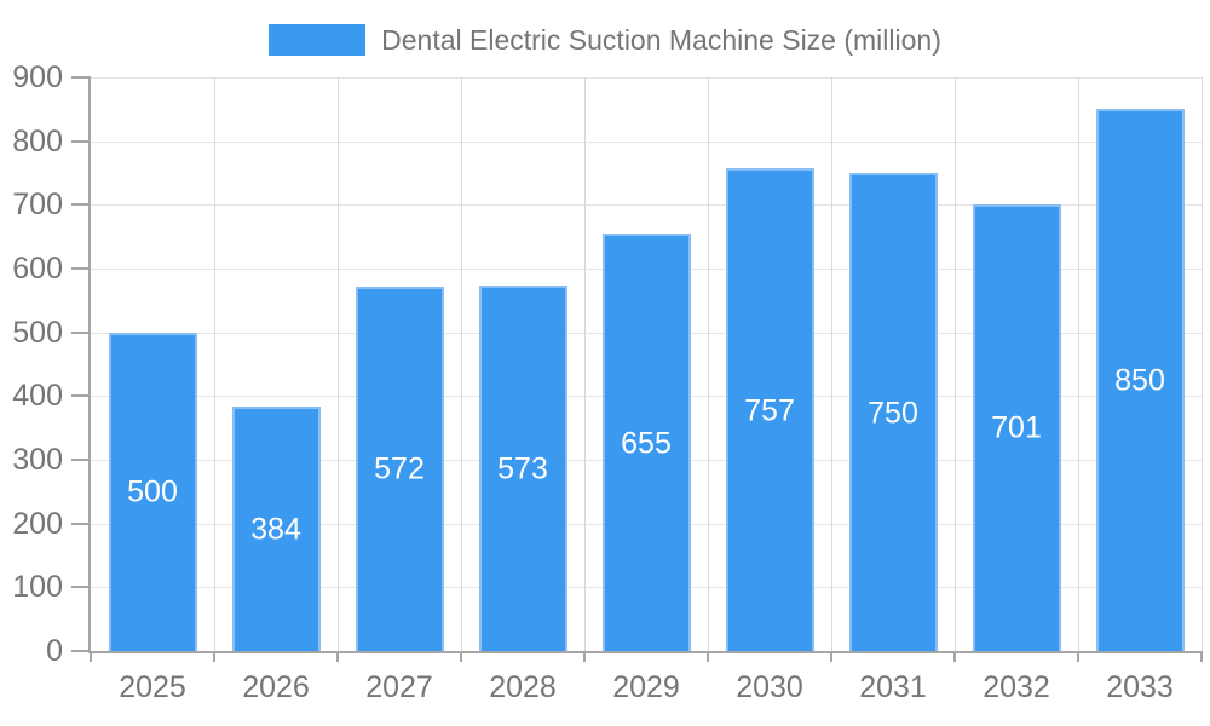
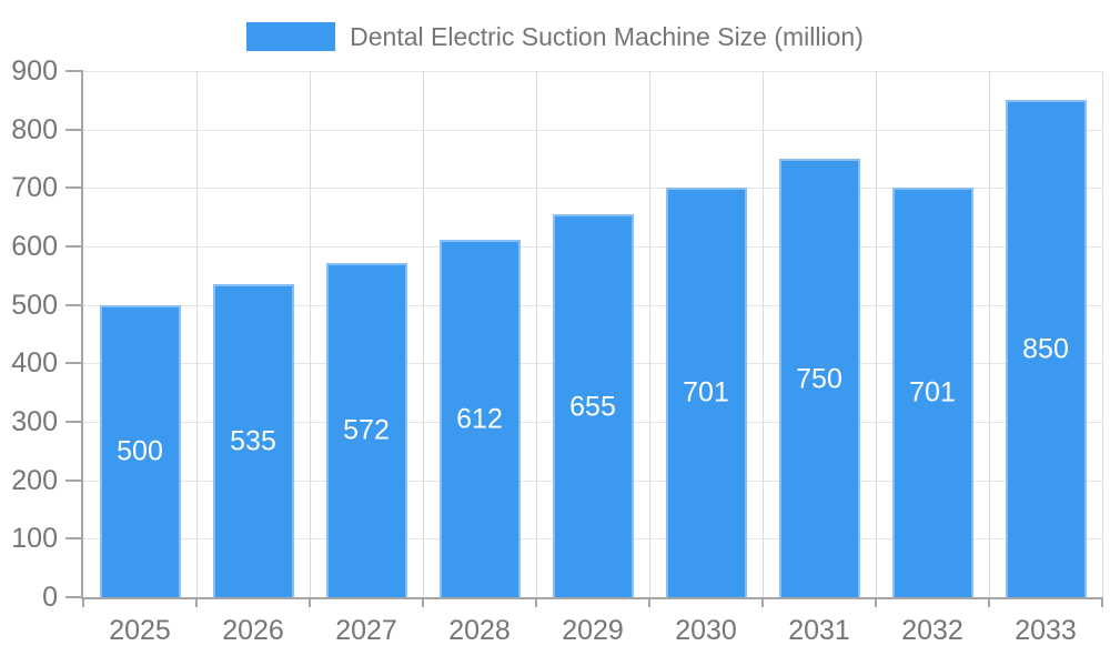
2026: 384 -> 535
2028: 573 -> 612
2030: 757 -> 701
